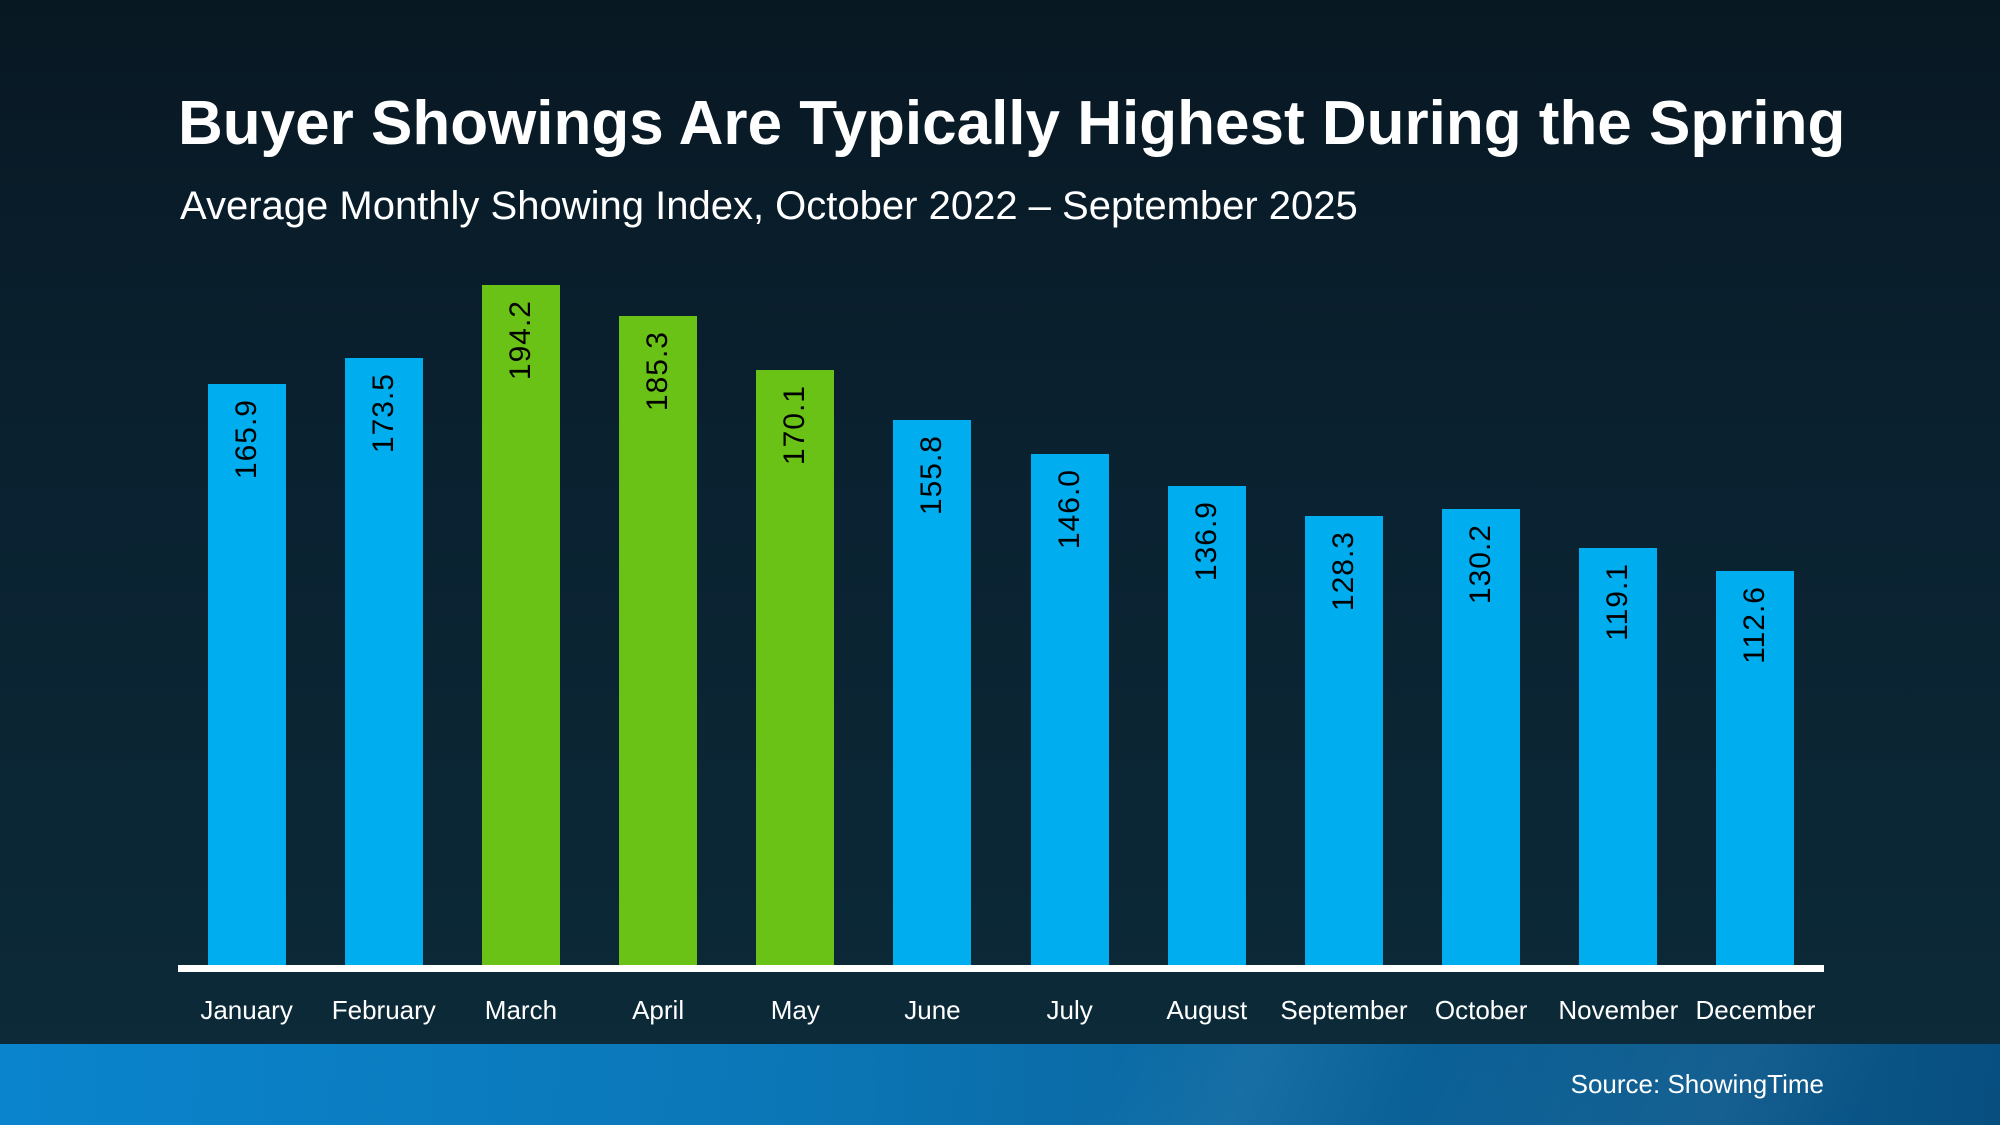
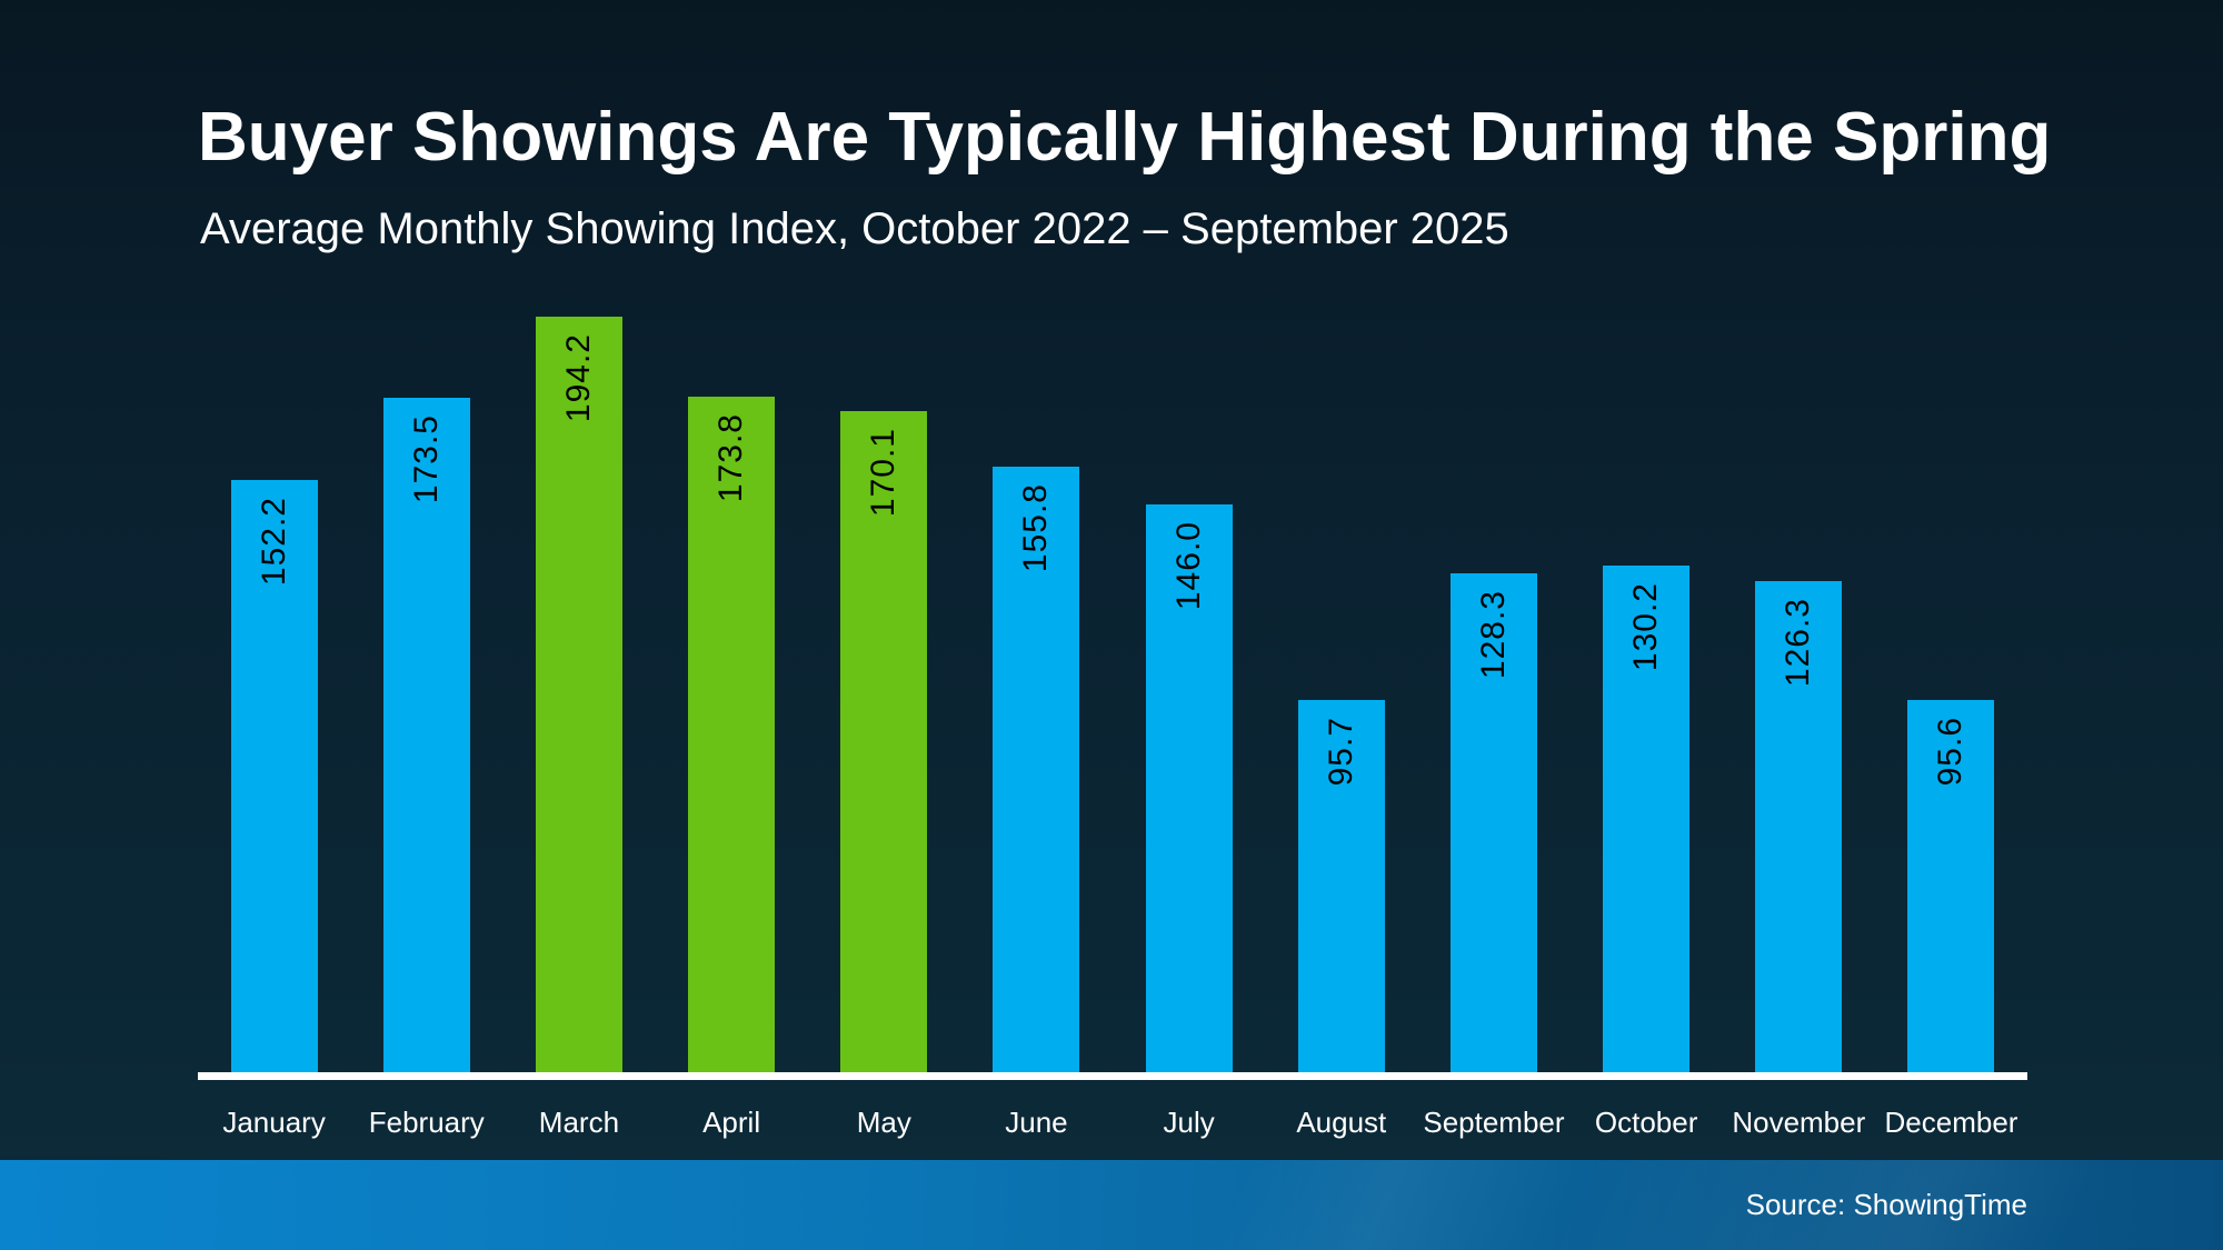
January: 165.9 -> 152.2
April: 185.3 -> 173.8
August: 136.9 -> 95.7
November: 119.1 -> 126.3
December: 112.6 -> 95.6
